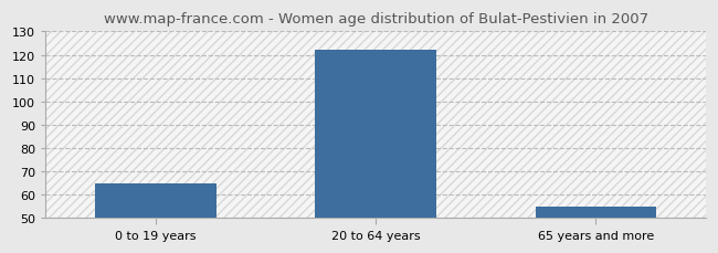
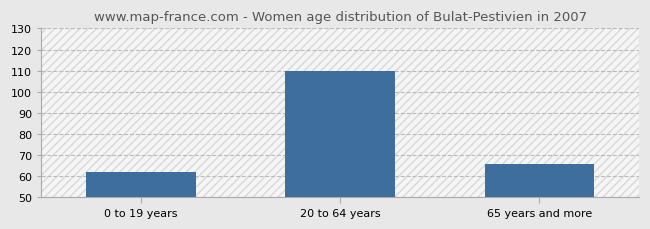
0 to 19 years: 65 -> 62
20 to 64 years: 122 -> 110
65 years and more: 55 -> 66
